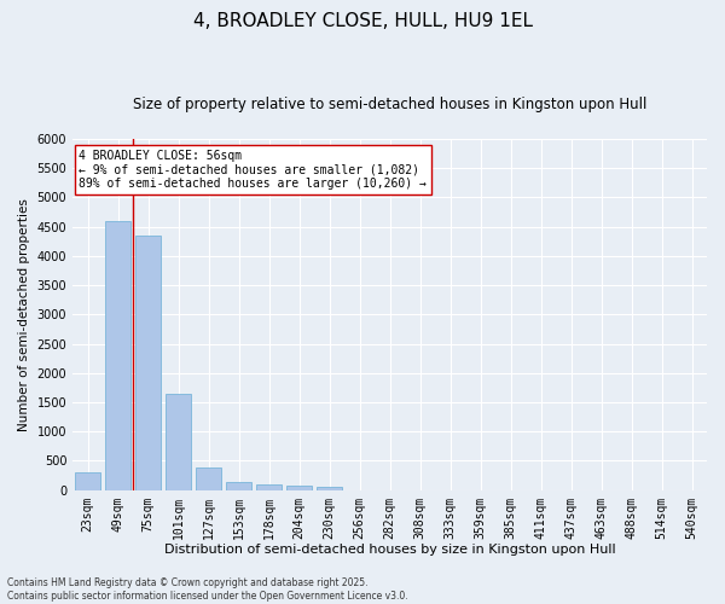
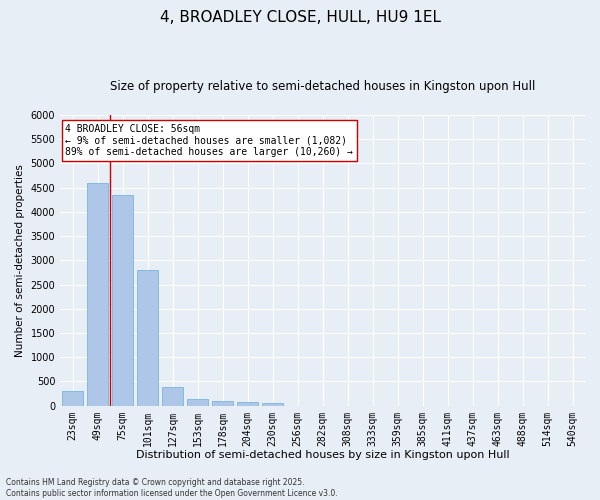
101sqm: 1640 -> 2800
